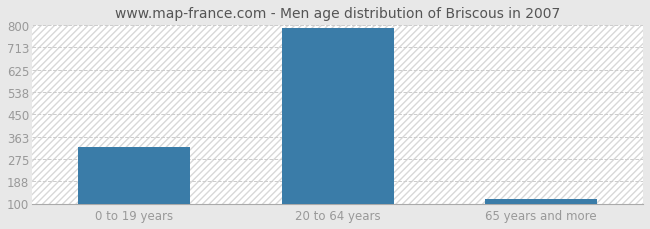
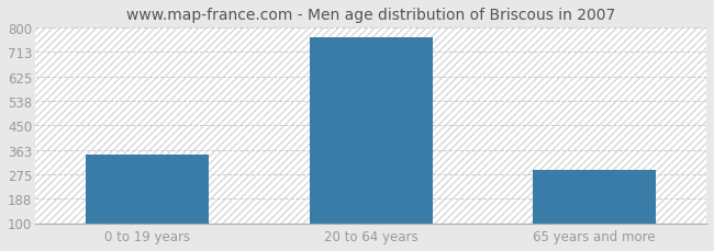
0 to 19 years: 322 -> 345
20 to 64 years: 790 -> 765
65 years and more: 117 -> 290
